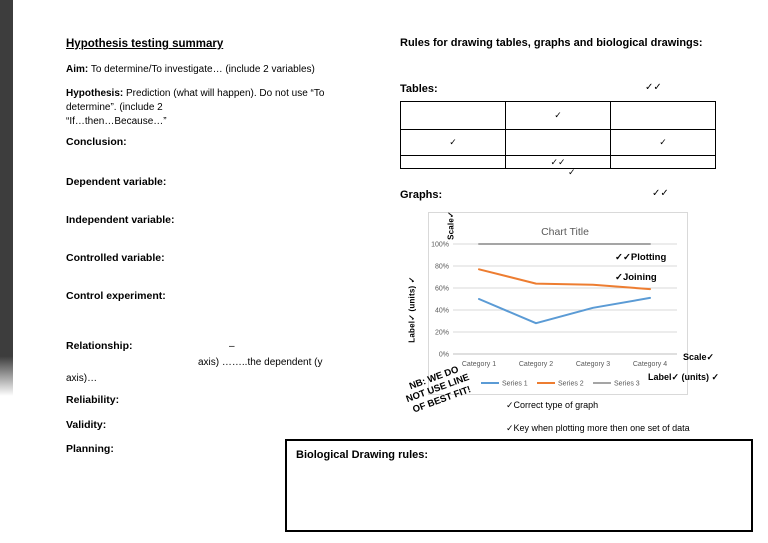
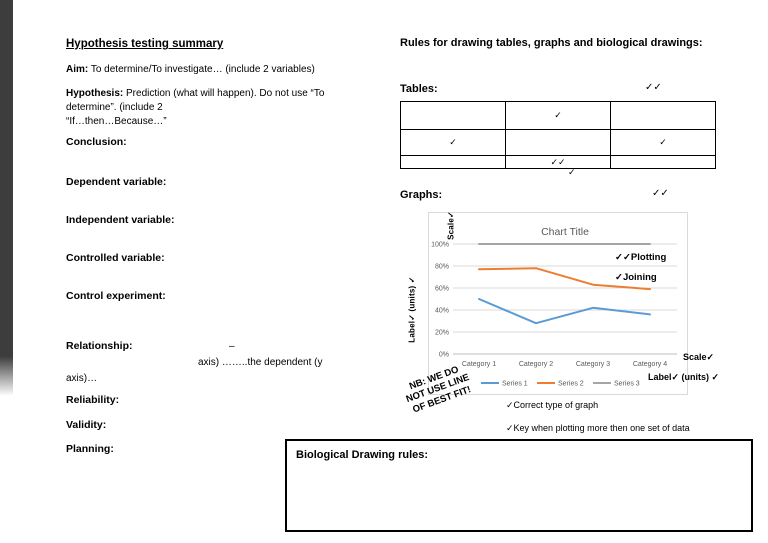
Series 2/Category 2: 64% -> 78%
Series 1/Category 4: 51% -> 36%
